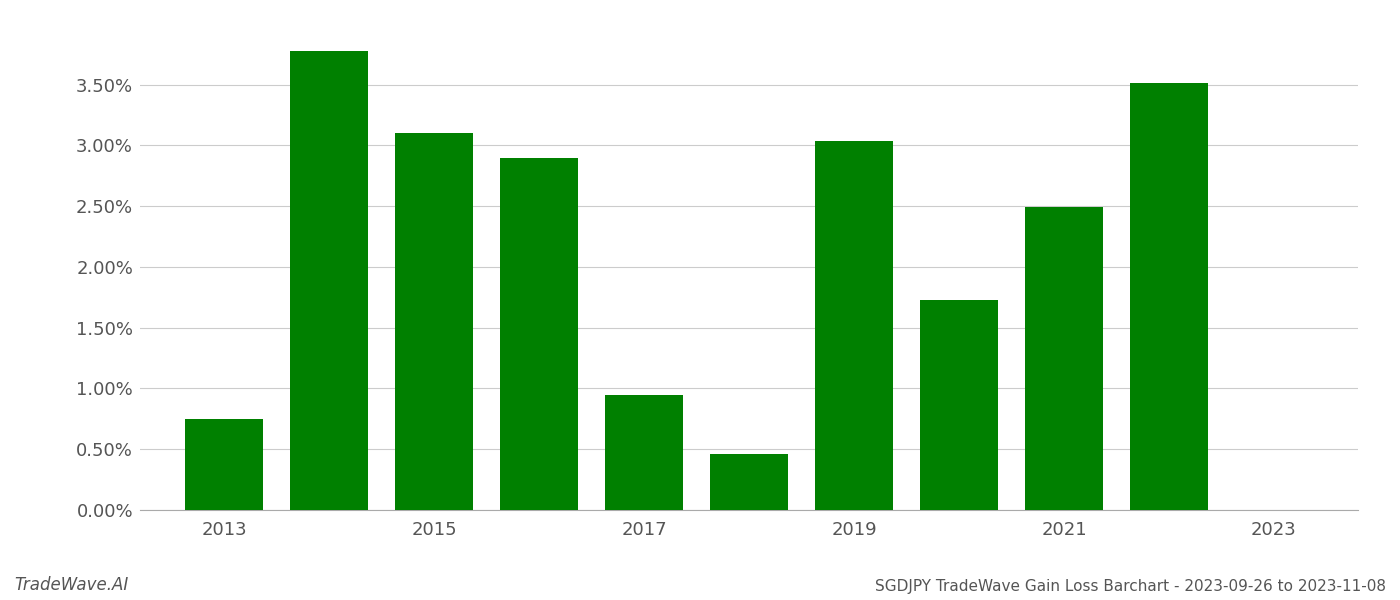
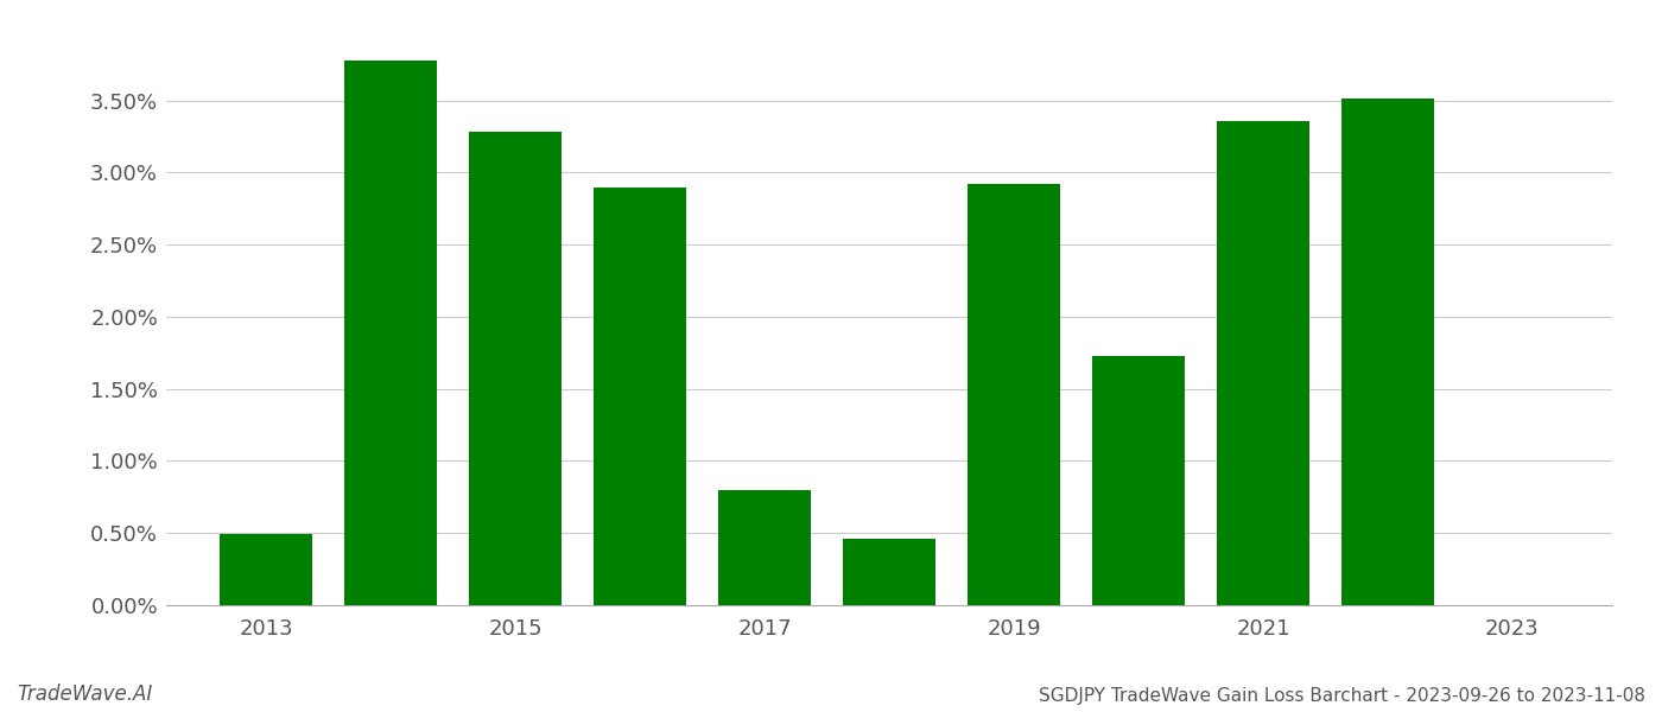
2013: 0.75% -> 0.49%
2015: 3.10% -> 3.28%
2017: 0.95% -> 0.80%
2019: 3.04% -> 2.92%
2021: 2.49% -> 3.36%
